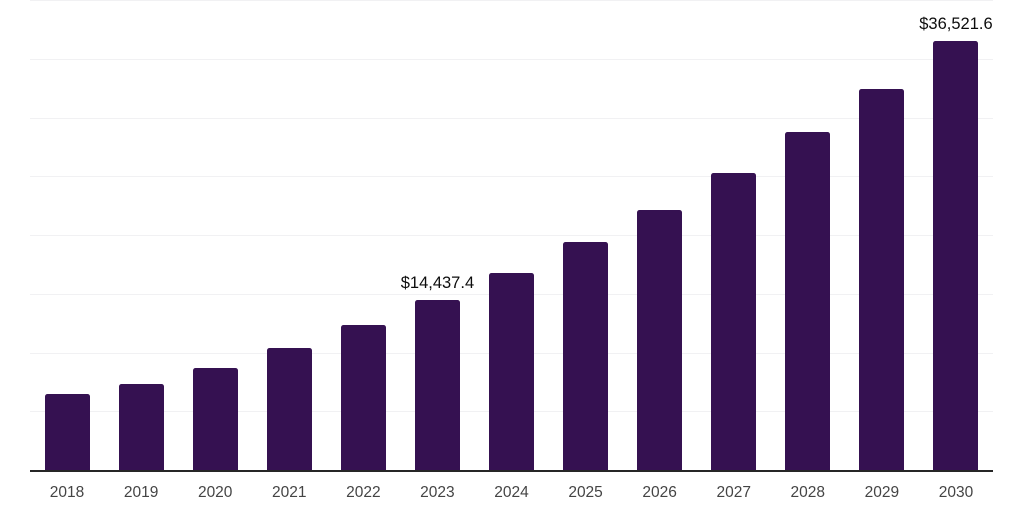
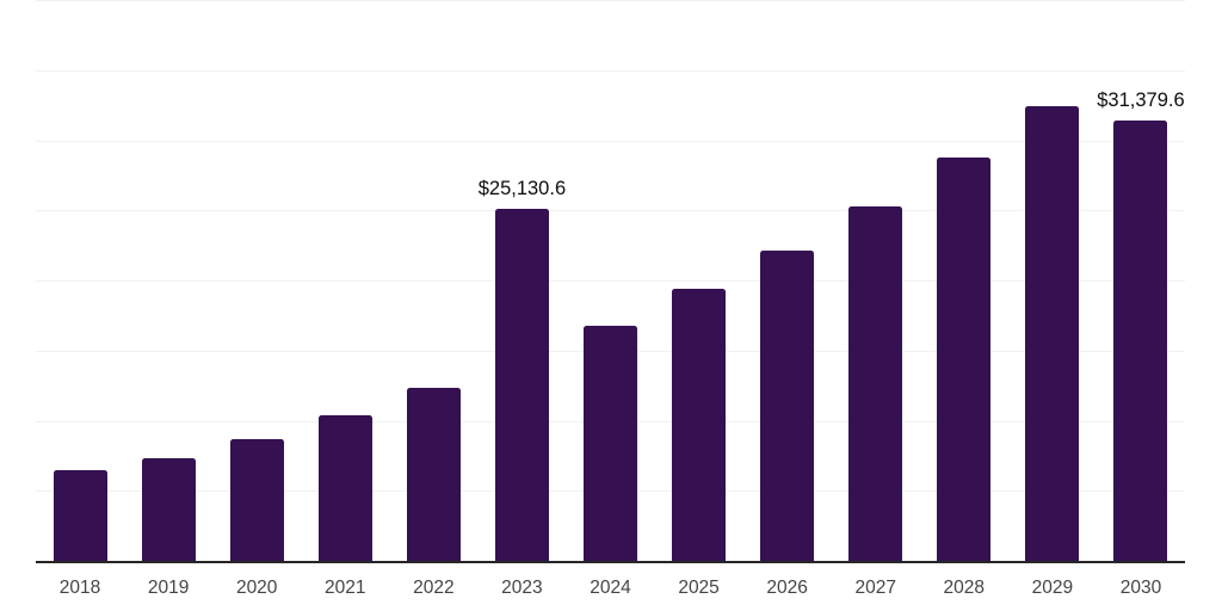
2023: $14,437.4 -> $25,130.6
2030: $36,521.6 -> $31,379.6
